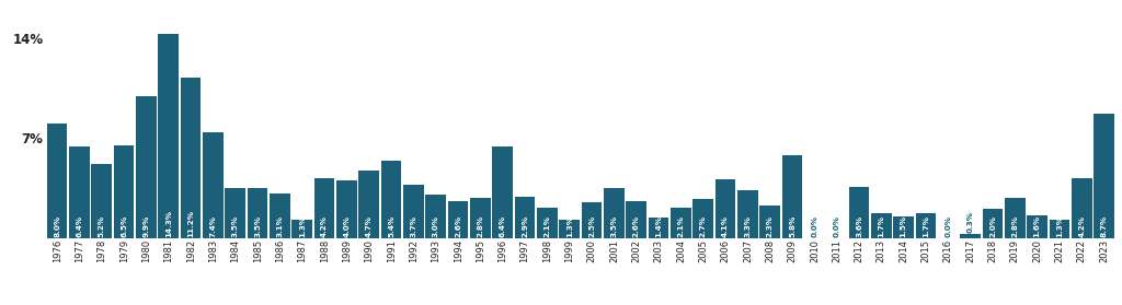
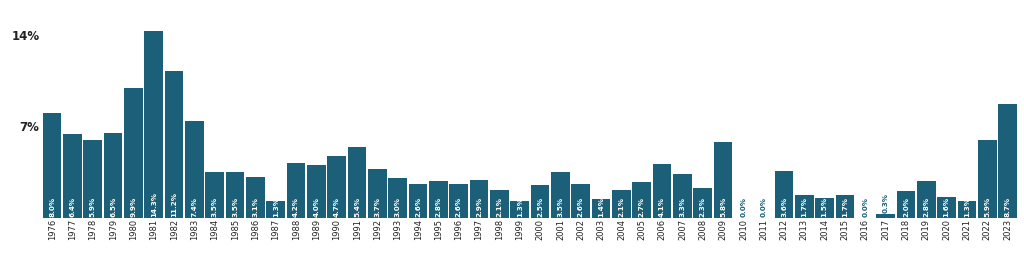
1978: 5.2% -> 5.9%
1996: 6.4% -> 2.6%
2022: 4.2% -> 5.9%
